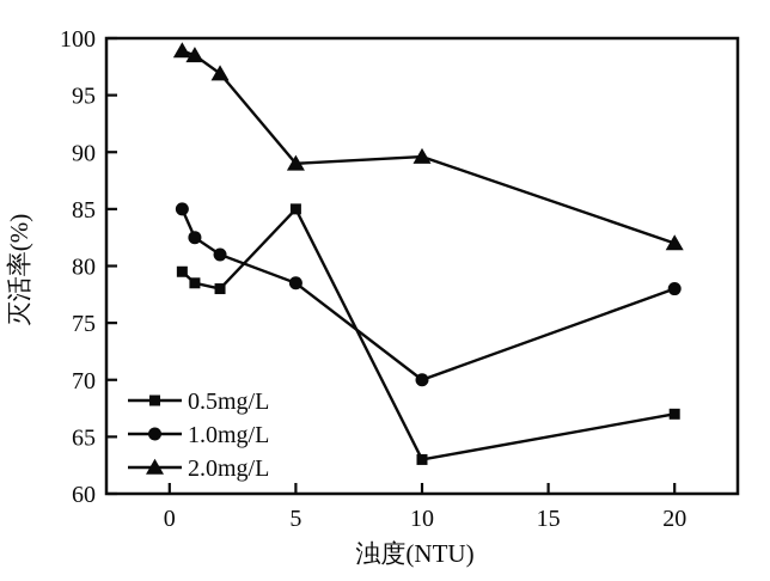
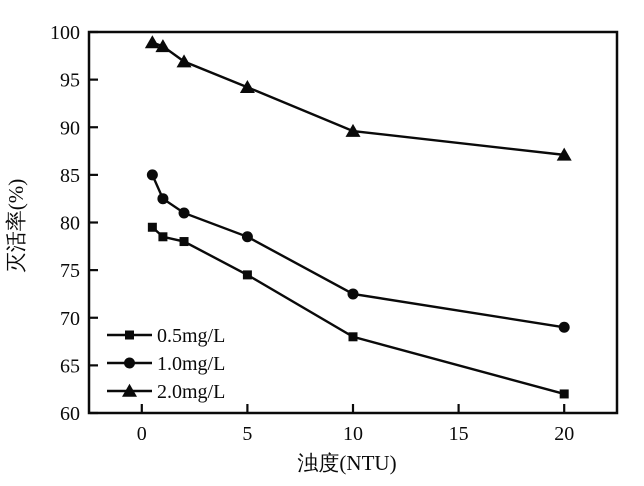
0.5mg/L/5: 85 -> 74
2.0mg/L/5: 89 -> 94
0.5mg/L/10: 63 -> 68
1.0mg/L/10: 70 -> 72
0.5mg/L/20: 67 -> 62
1.0mg/L/20: 78 -> 69
2.0mg/L/20: 82 -> 87
